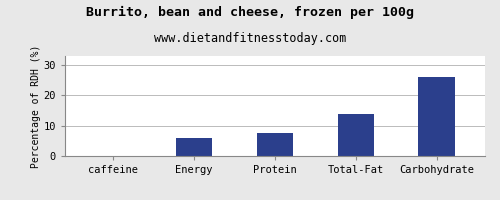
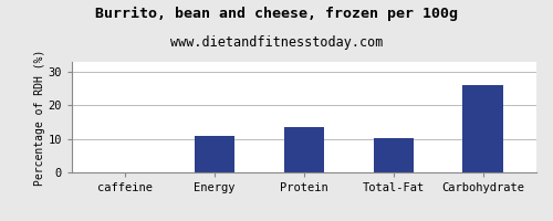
Energy: 6.0 -> 11.0
Protein: 7.5 -> 13.5
Total-Fat: 14.0 -> 10.2
